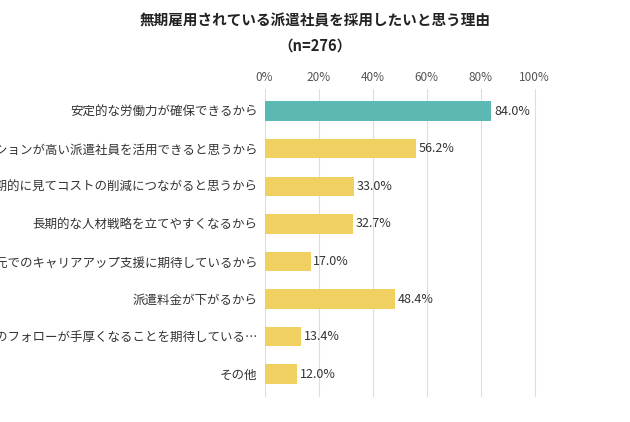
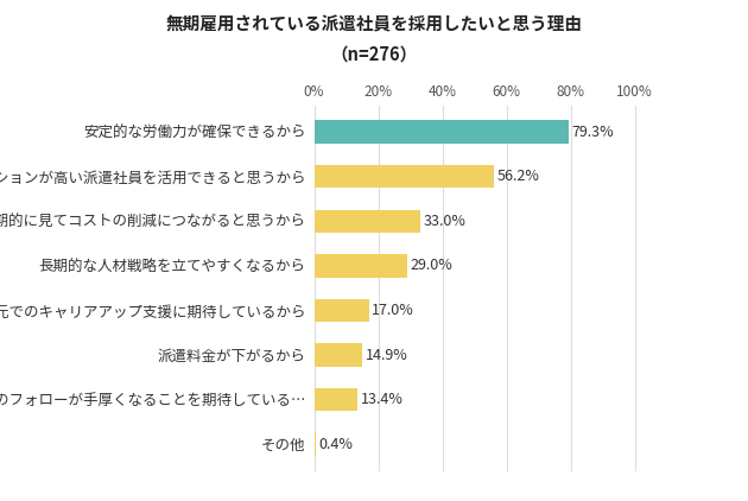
安定的な労働力が確保できるから: 84.0% -> 79.3%
長期的な人材戦略を立てやすくなるから: 32.7% -> 29.0%
派遣料金が下がるから: 48.4% -> 14.9%
その他: 12.0% -> 0.4%
